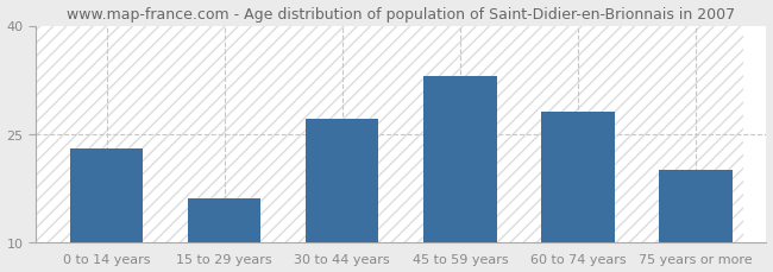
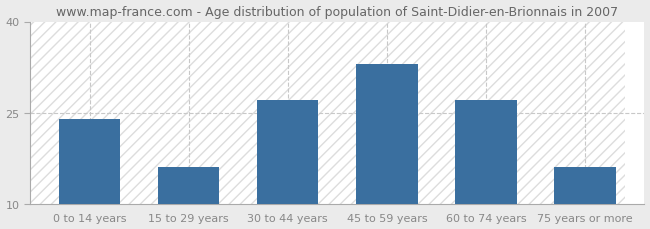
0 to 14 years: 23 -> 24
60 to 74 years: 28 -> 27
75 years or more: 20 -> 16
